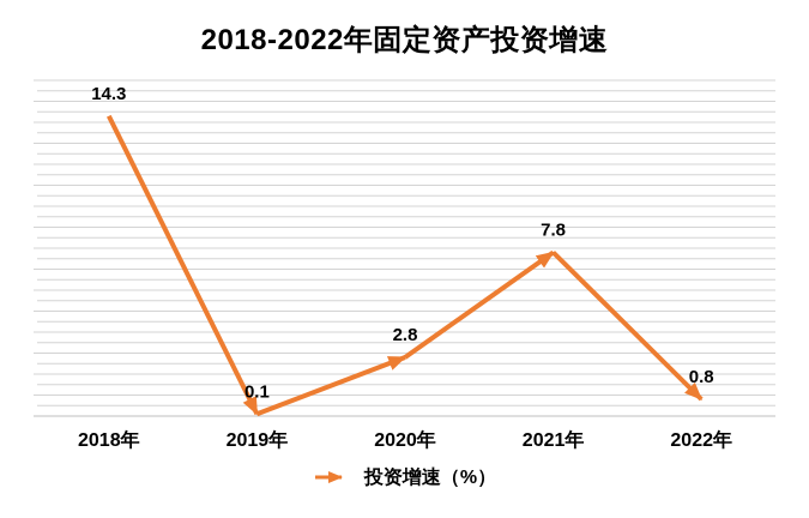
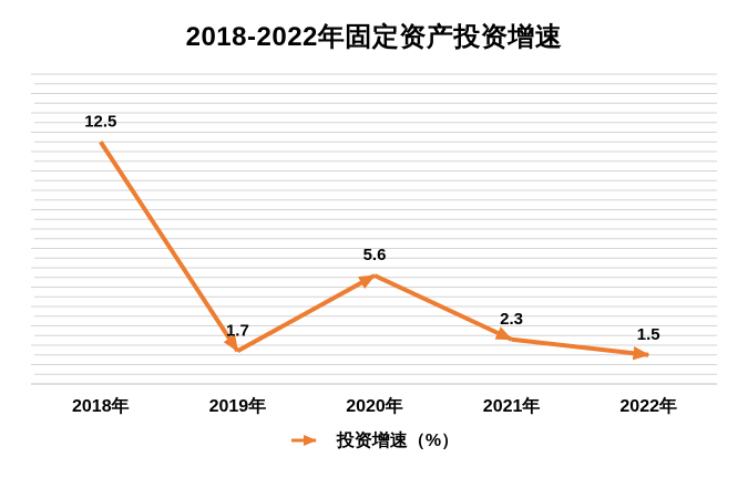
2018年: 14.3 -> 12.5
2019年: 0.1 -> 1.7
2020年: 2.8 -> 5.6
2021年: 7.8 -> 2.3
2022年: 0.8 -> 1.5
